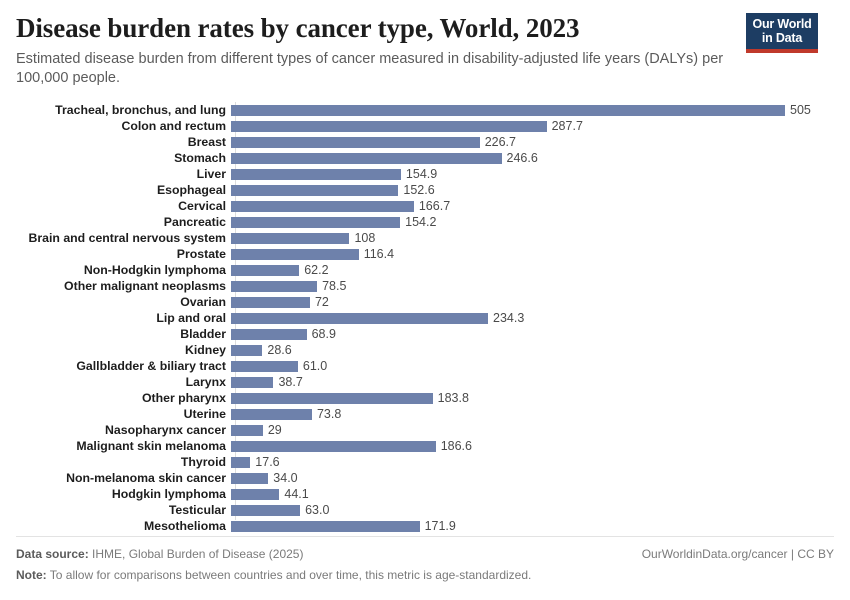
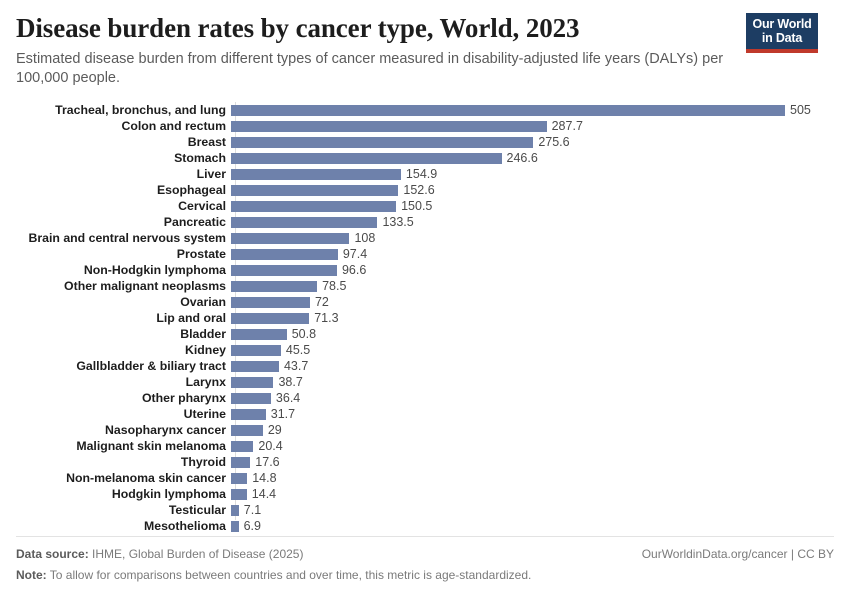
Breast: 226.7 -> 275.6
Cervical: 166.7 -> 150.5
Pancreatic: 154.2 -> 133.5
Prostate: 116.4 -> 97.4
Non-Hodgkin lymphoma: 62.2 -> 96.6
Lip and oral: 234.3 -> 71.3
Bladder: 68.9 -> 50.8
Kidney: 28.6 -> 45.5
Gallbladder & biliary tract: 61.0 -> 43.7
Other pharynx: 183.8 -> 36.4
Uterine: 73.8 -> 31.7
Malignant skin melanoma: 186.6 -> 20.4
Non-melanoma skin cancer: 34.0 -> 14.8
Hodgkin lymphoma: 44.1 -> 14.4
Testicular: 63.0 -> 7.1
Mesothelioma: 171.9 -> 6.9
